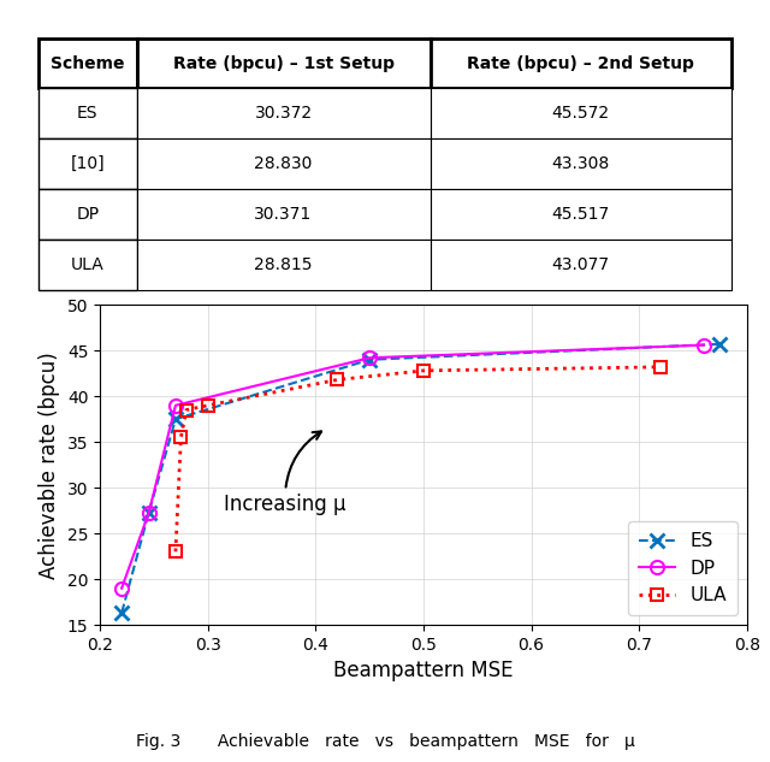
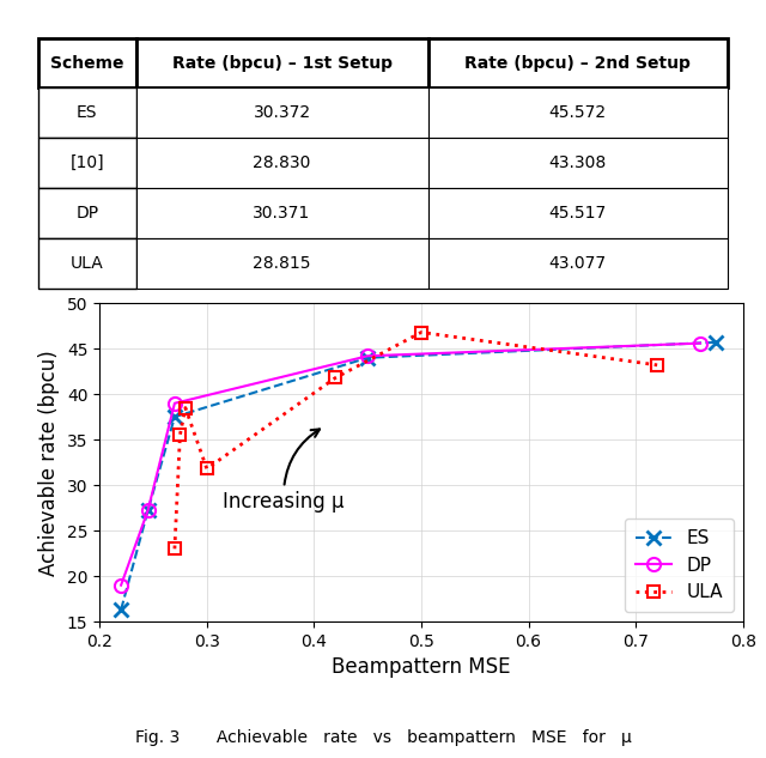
ULA/0.3: 39.0 -> 31.8
ULA/0.5: 42.8 -> 46.8
